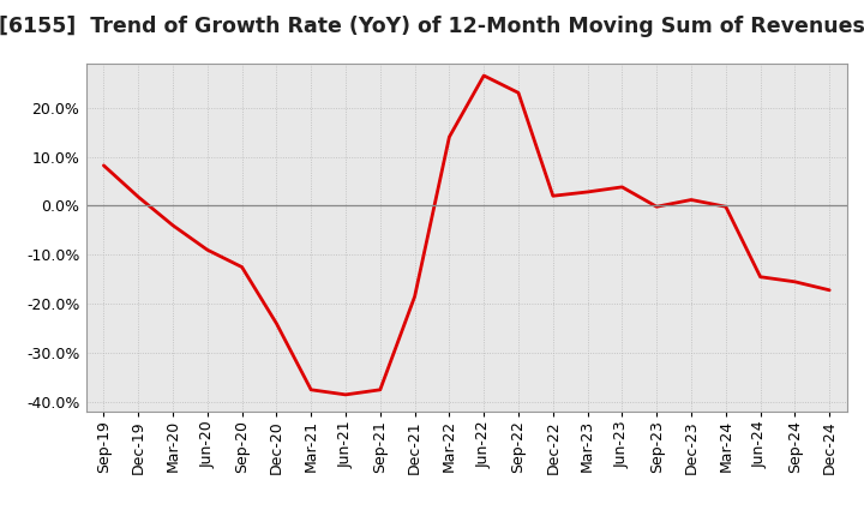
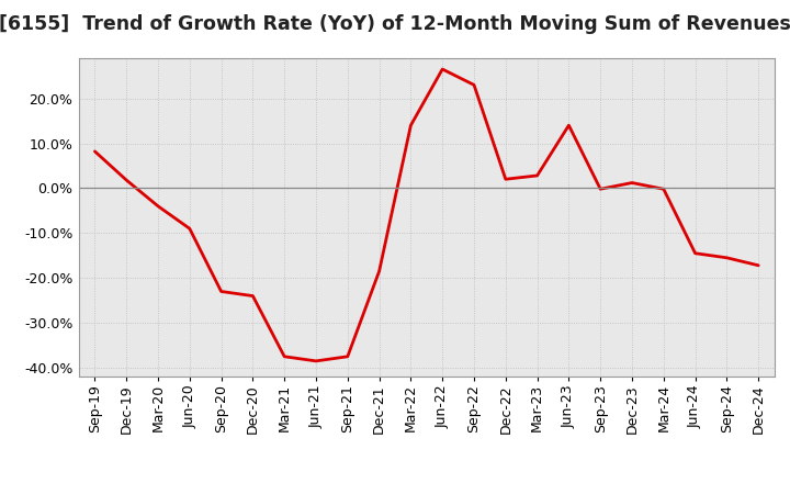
Sep-20: -12.5% -> -23.0%
Jun-23: 3.8% -> 14.0%
